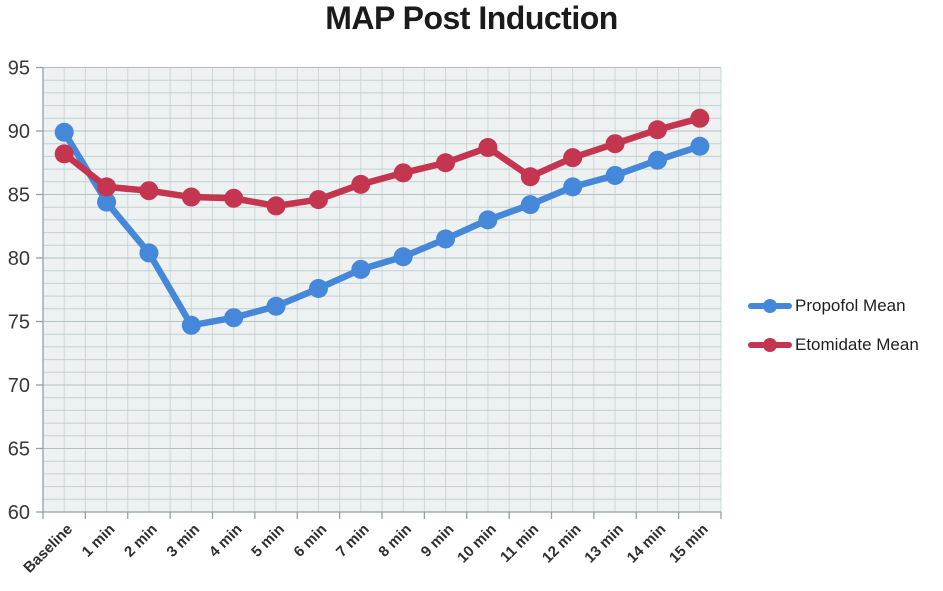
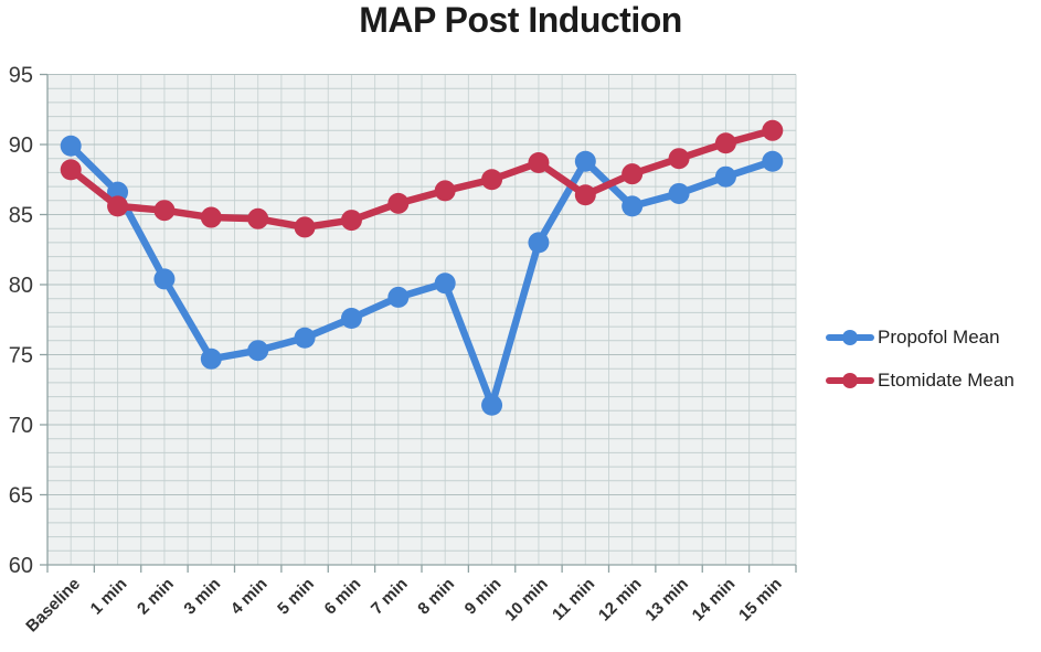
Propofol Mean/1 min: 84.4 -> 86.6
Propofol Mean/9 min: 81.5 -> 71.4
Propofol Mean/11 min: 84.2 -> 88.8
